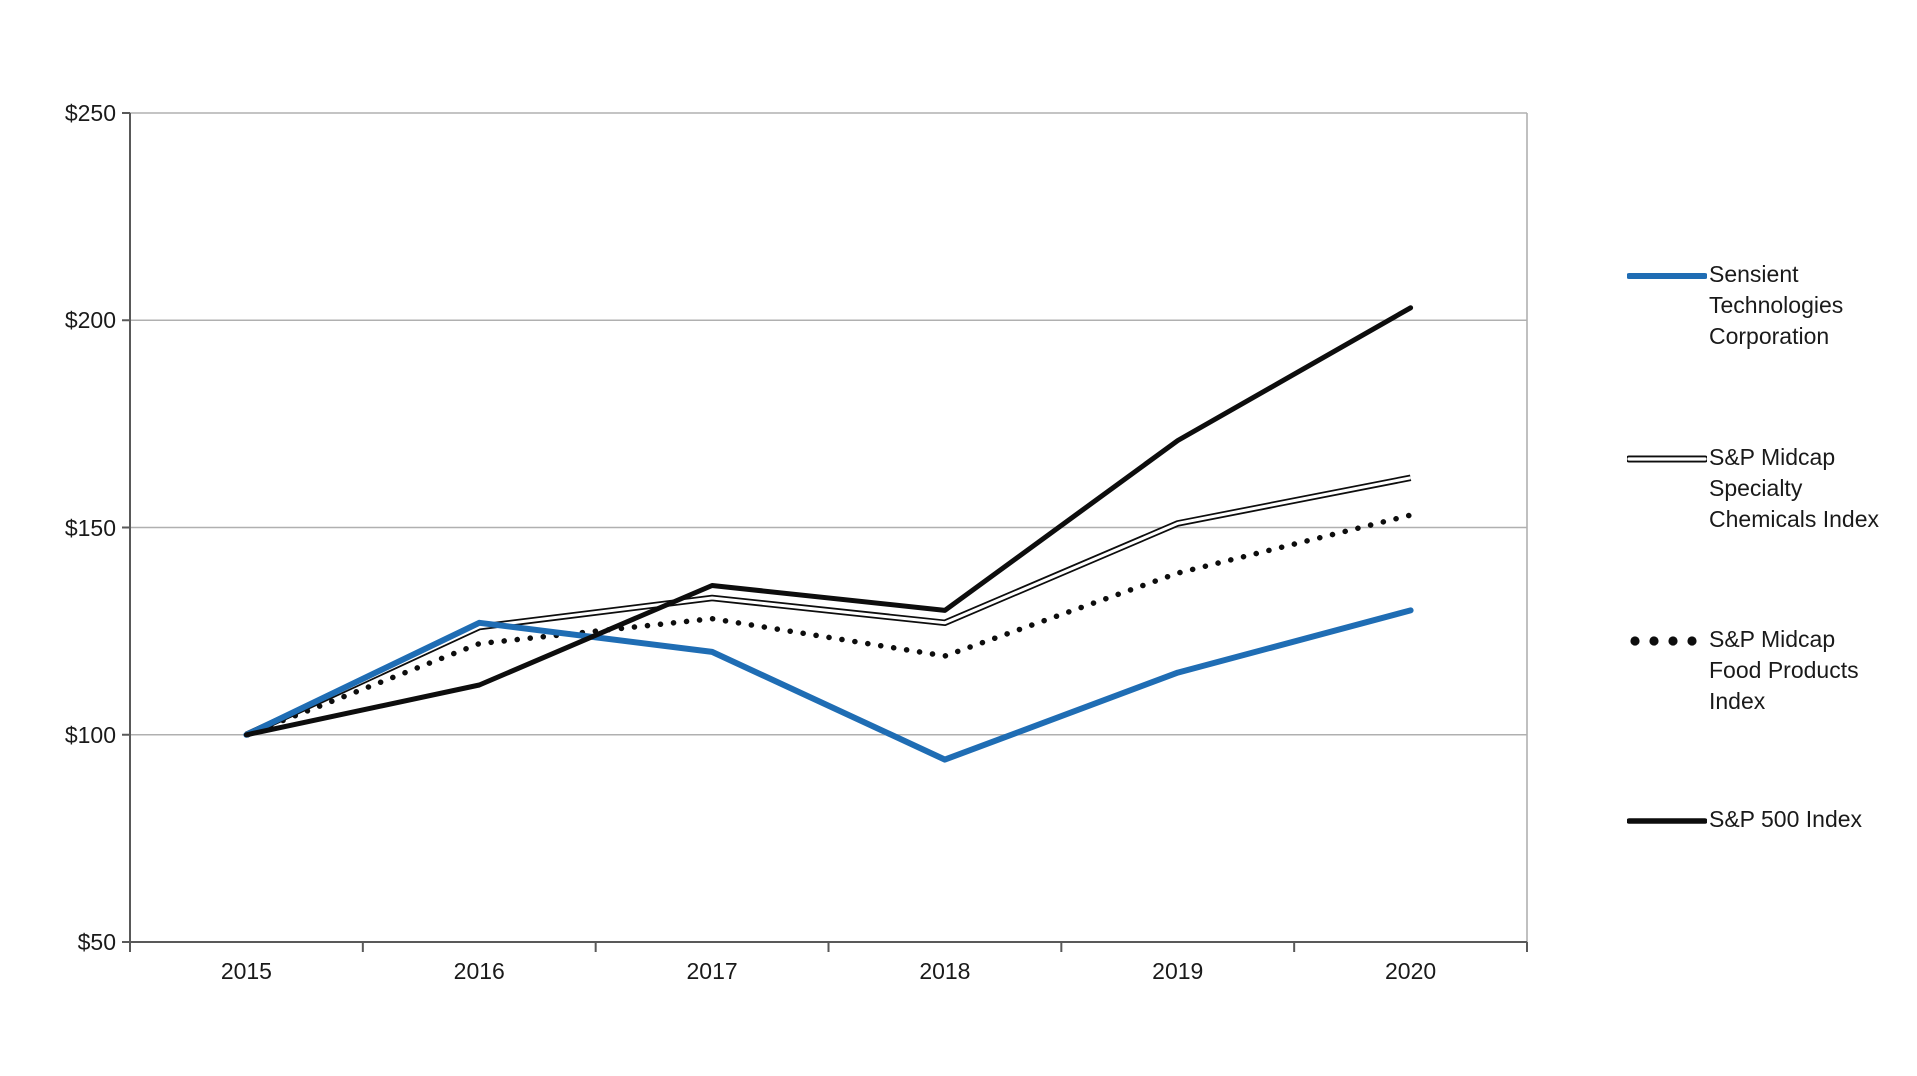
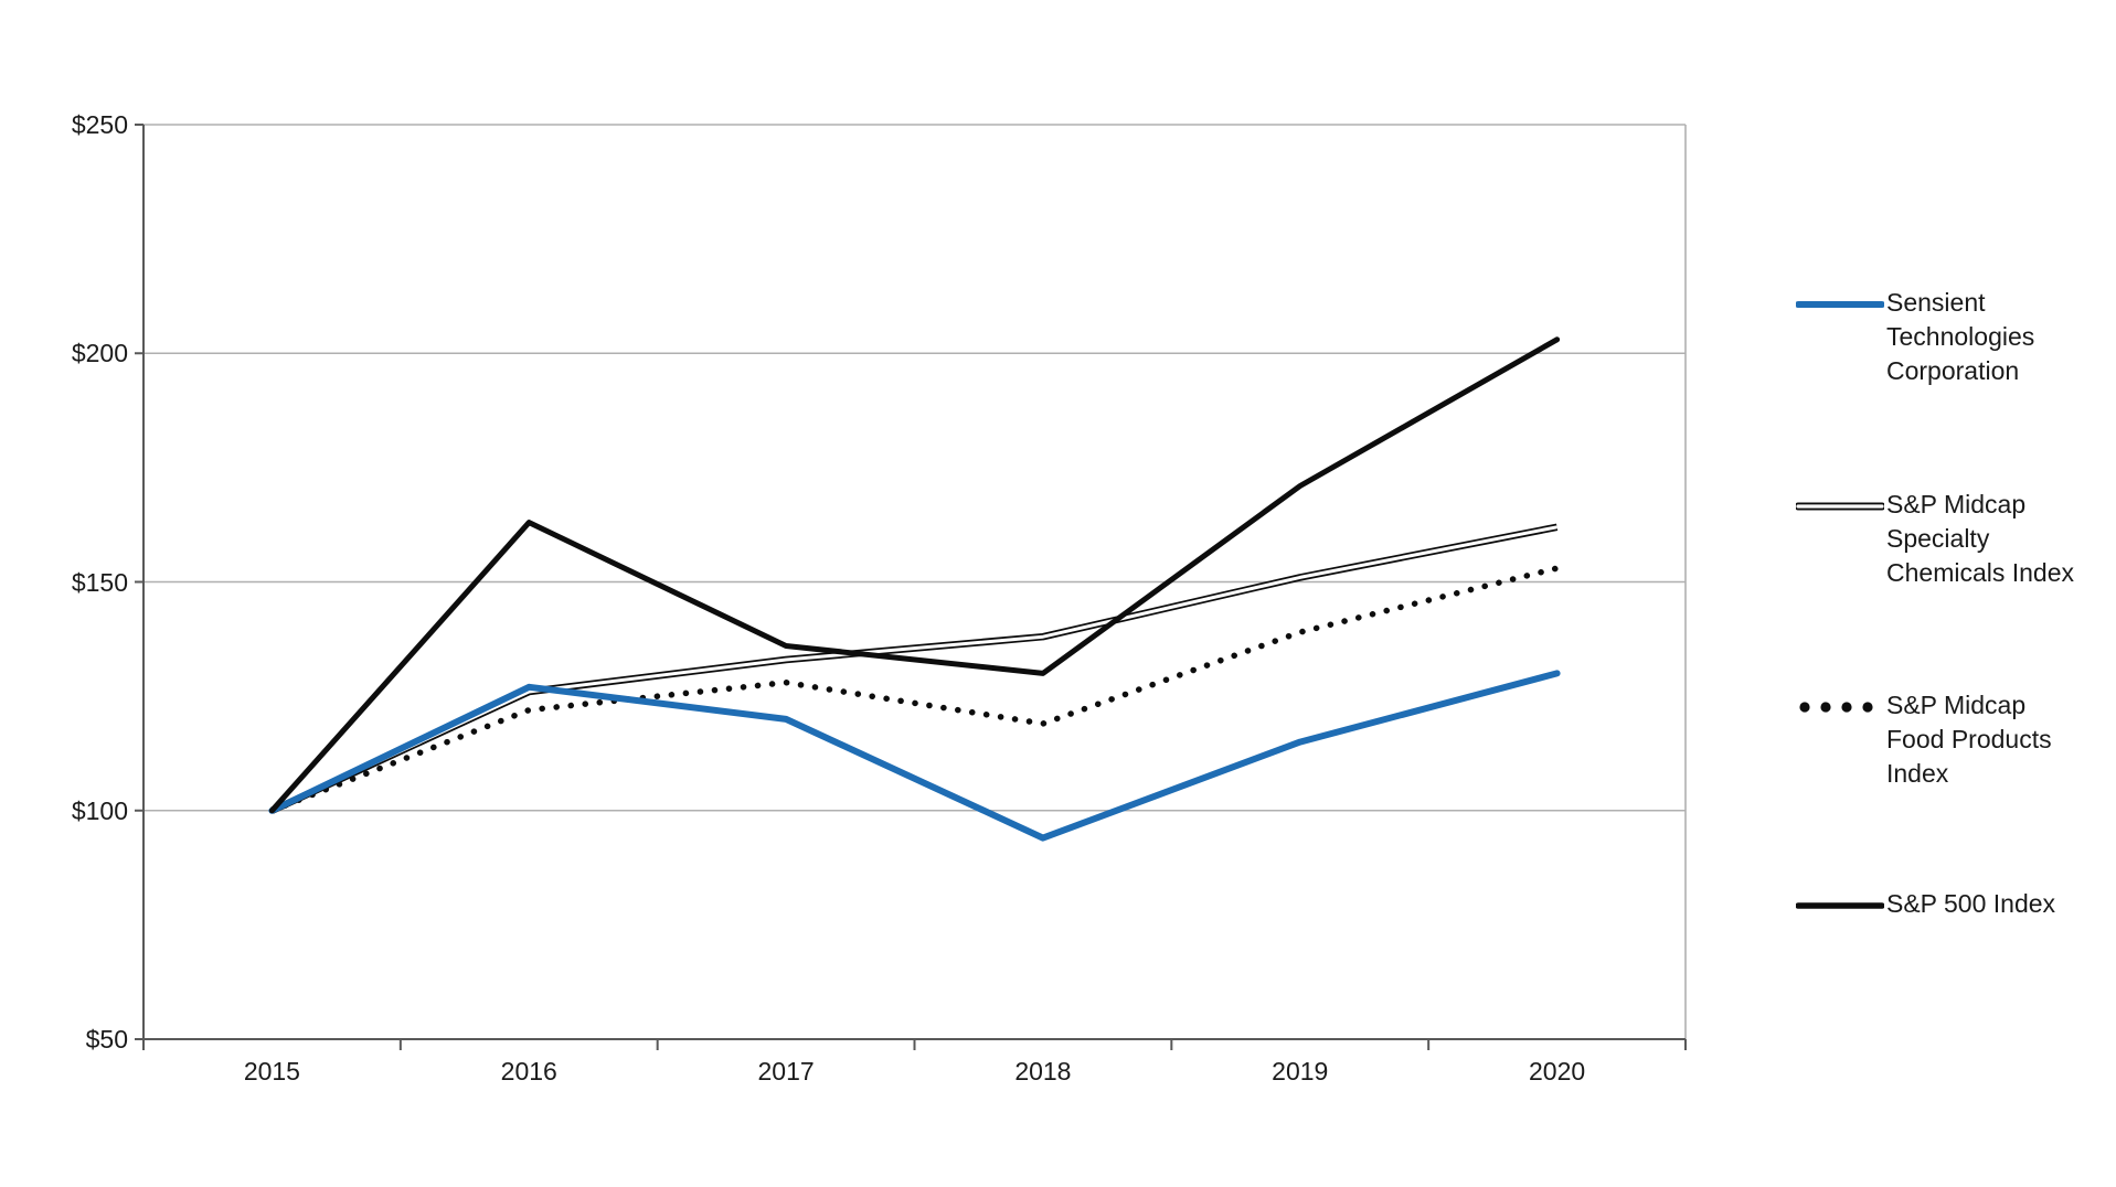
S&P 500 Index/2016: $112 -> $163
S&P Midcap Specialty Chemicals Index/2018: $127 -> $138
